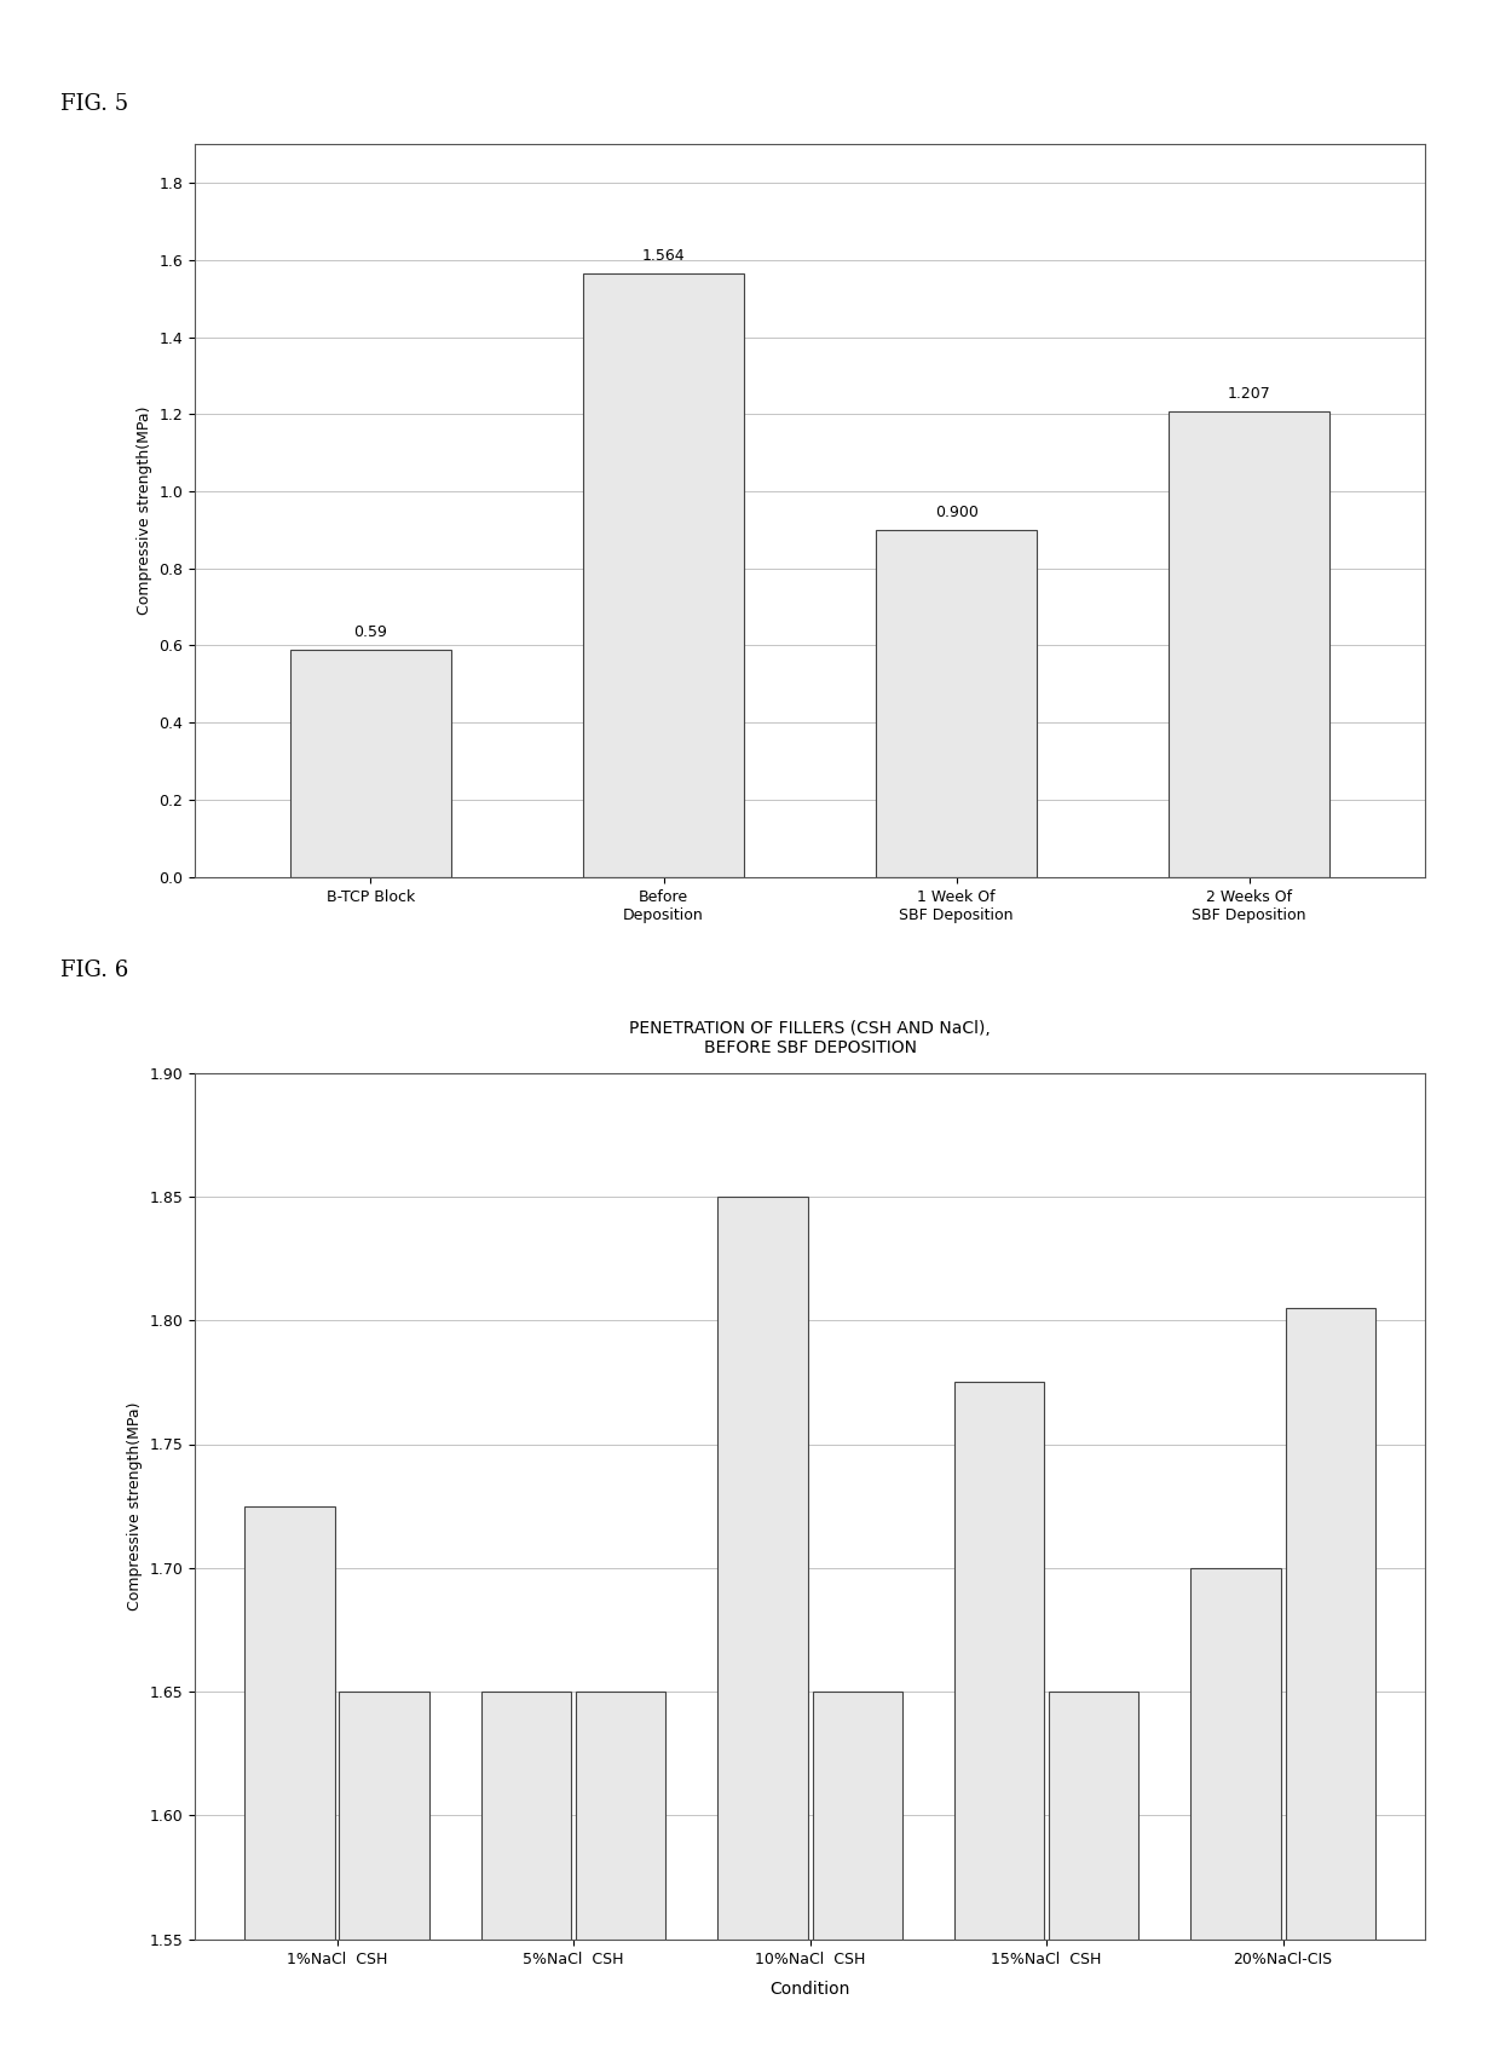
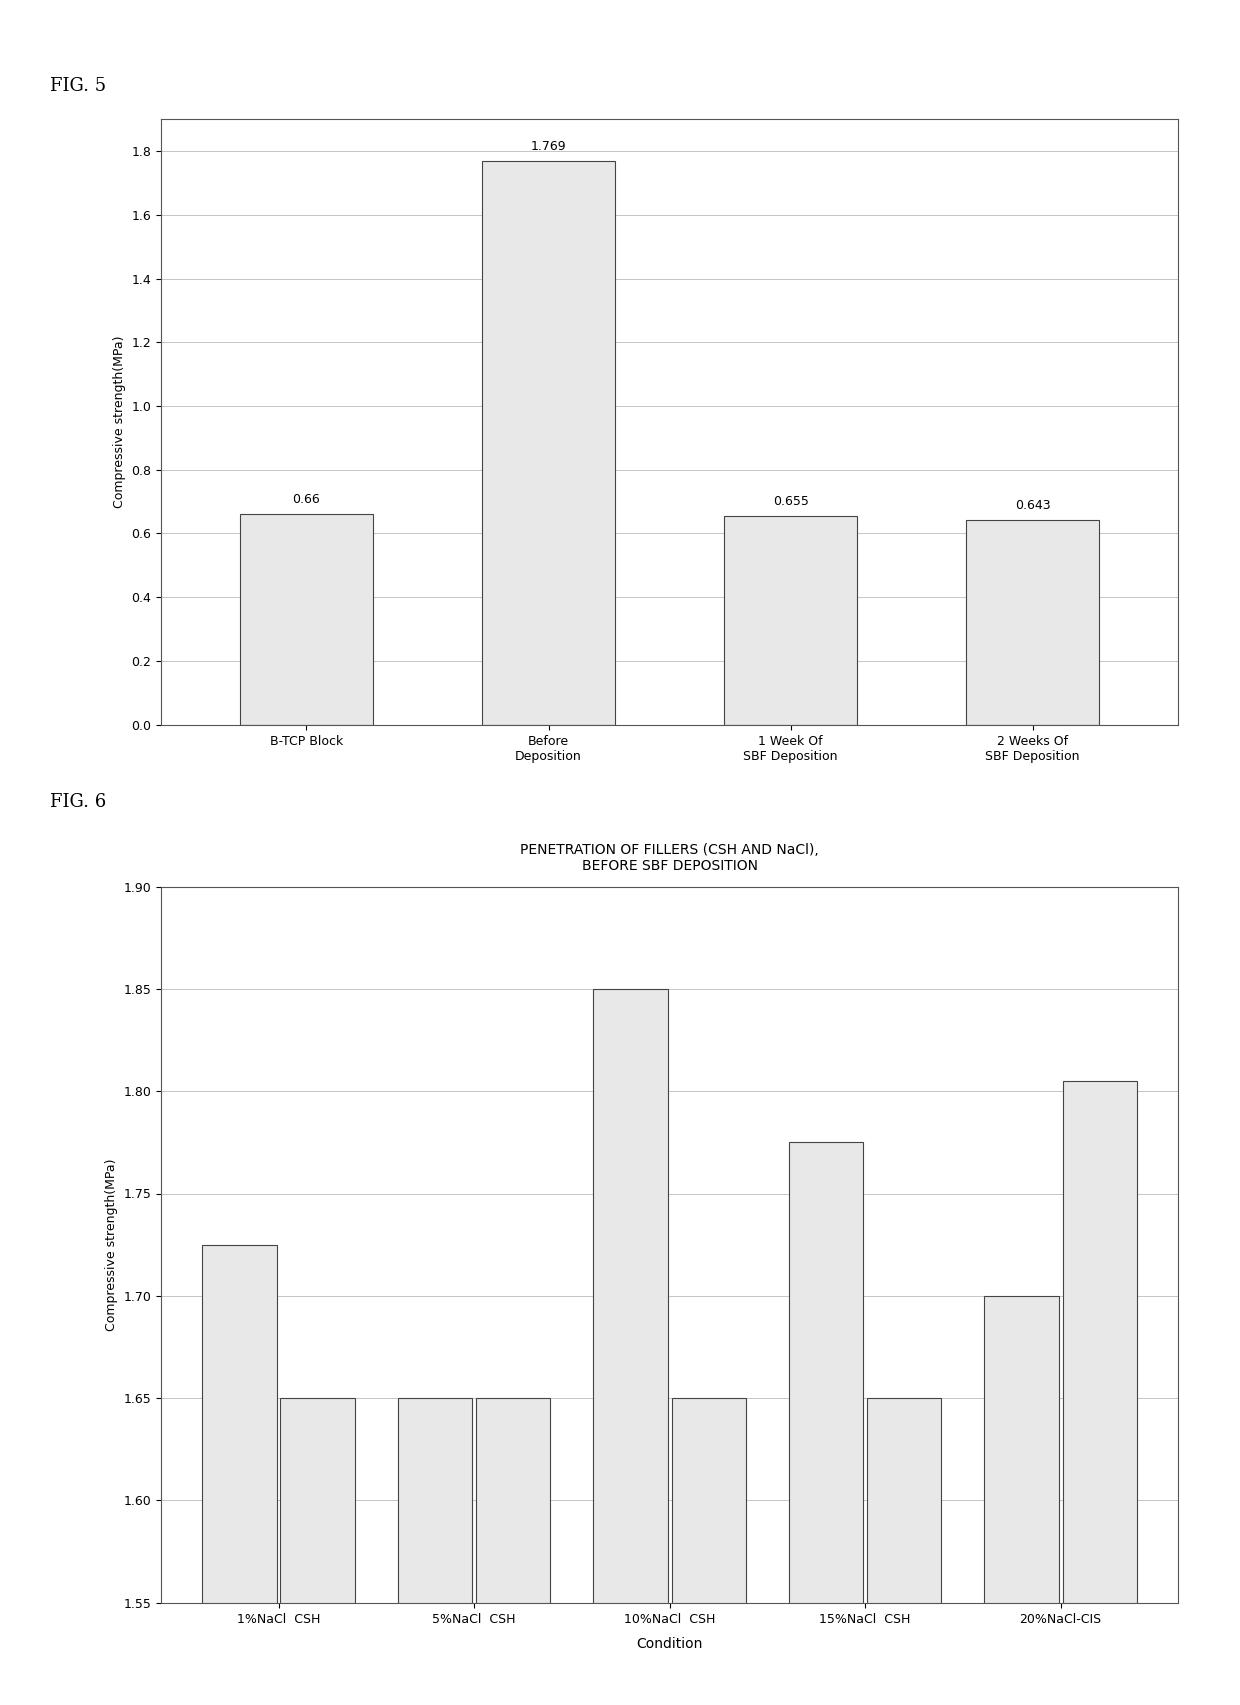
B-TCP Block: 0.59 -> 0.66
Before Deposition: 1.564 -> 1.769
1 Week Of SBF Deposition: 0.900 -> 0.655
2 Weeks Of SBF Deposition: 1.207 -> 0.643
